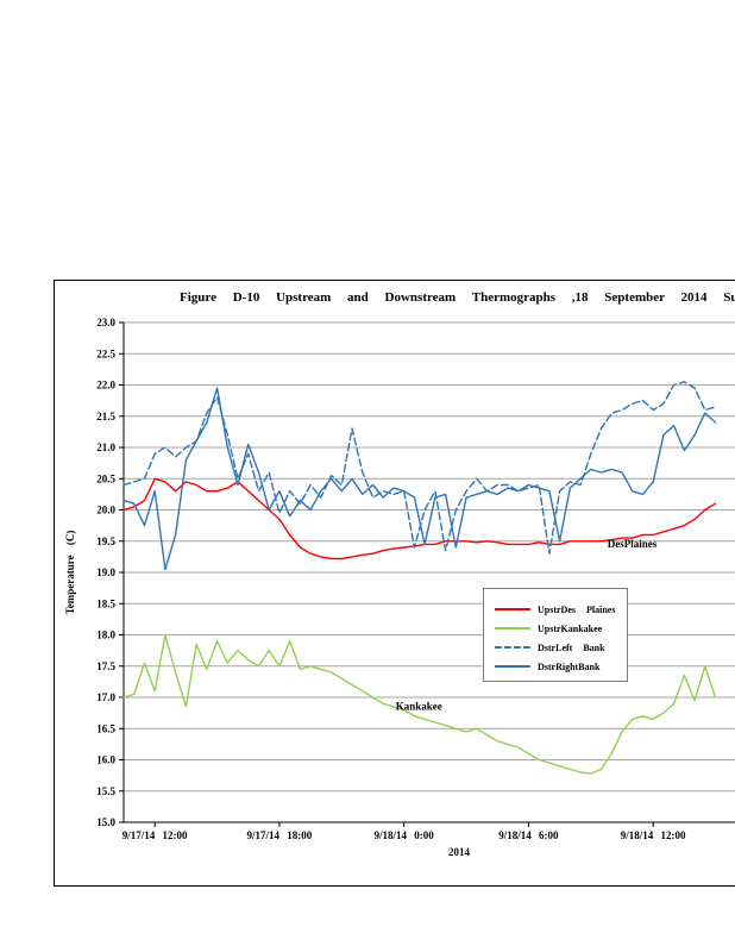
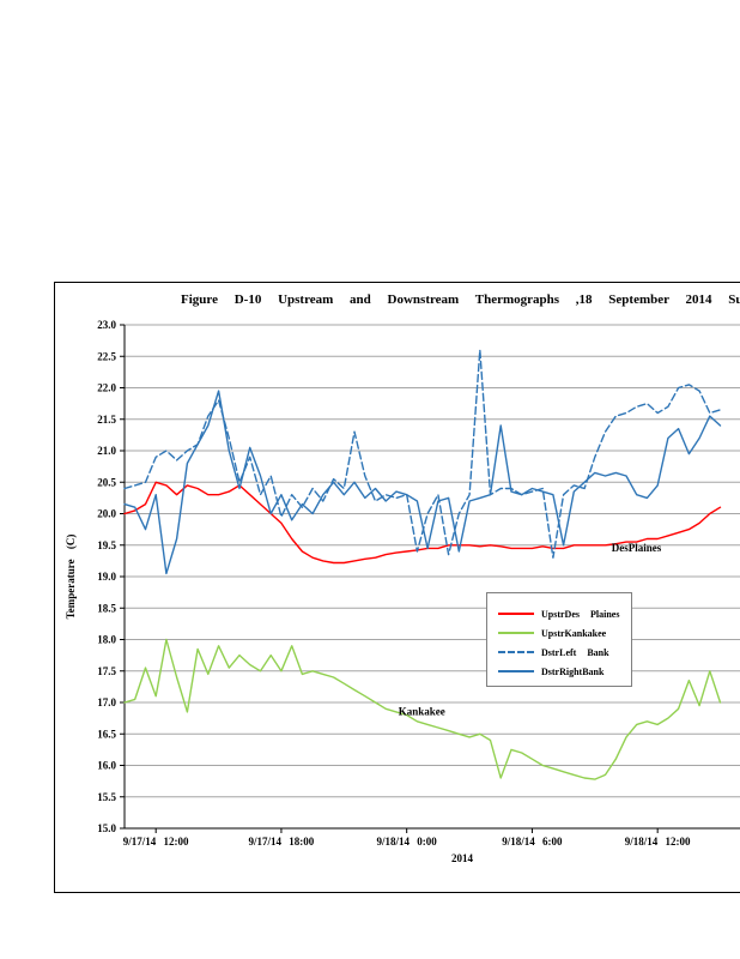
DstrLeft Bank/15.5: 20.5 -> 22.6
UpstrKankakee/16.5: 16.3 -> 15.8
DstrRightBank/16.5: 20.2 -> 21.4
